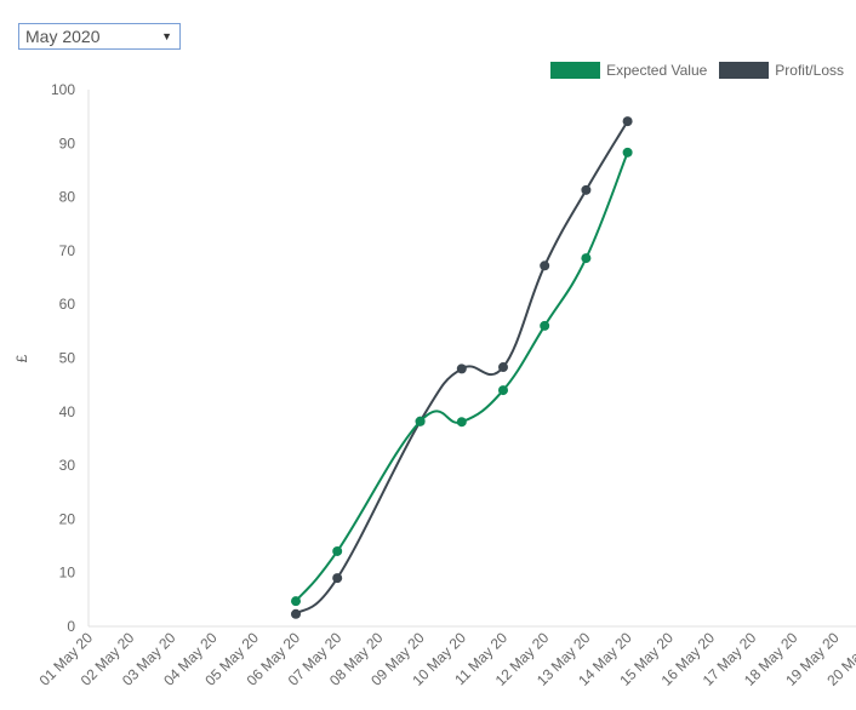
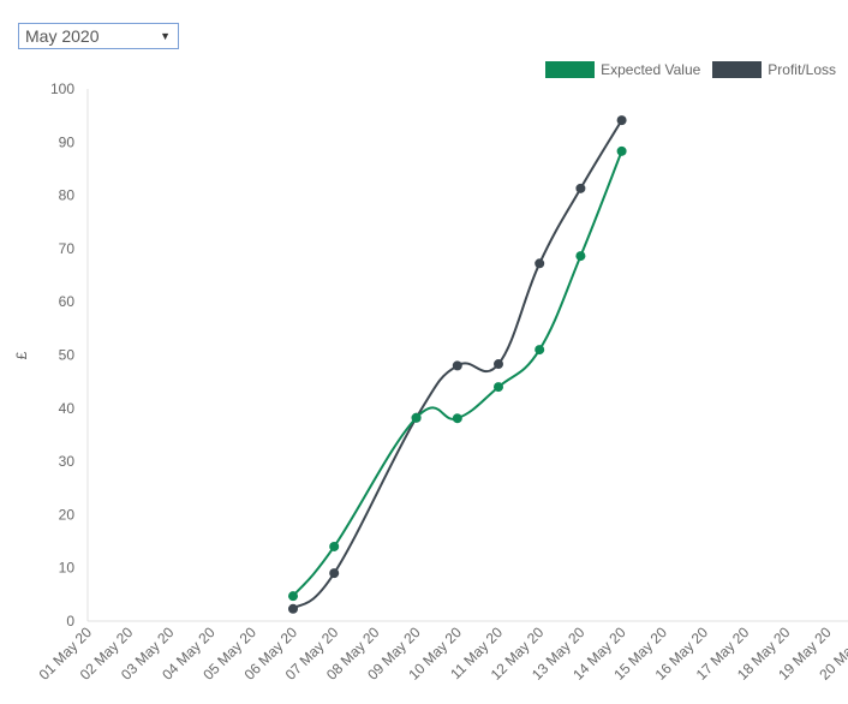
Expected Value/12 May 20: 56 -> 51
